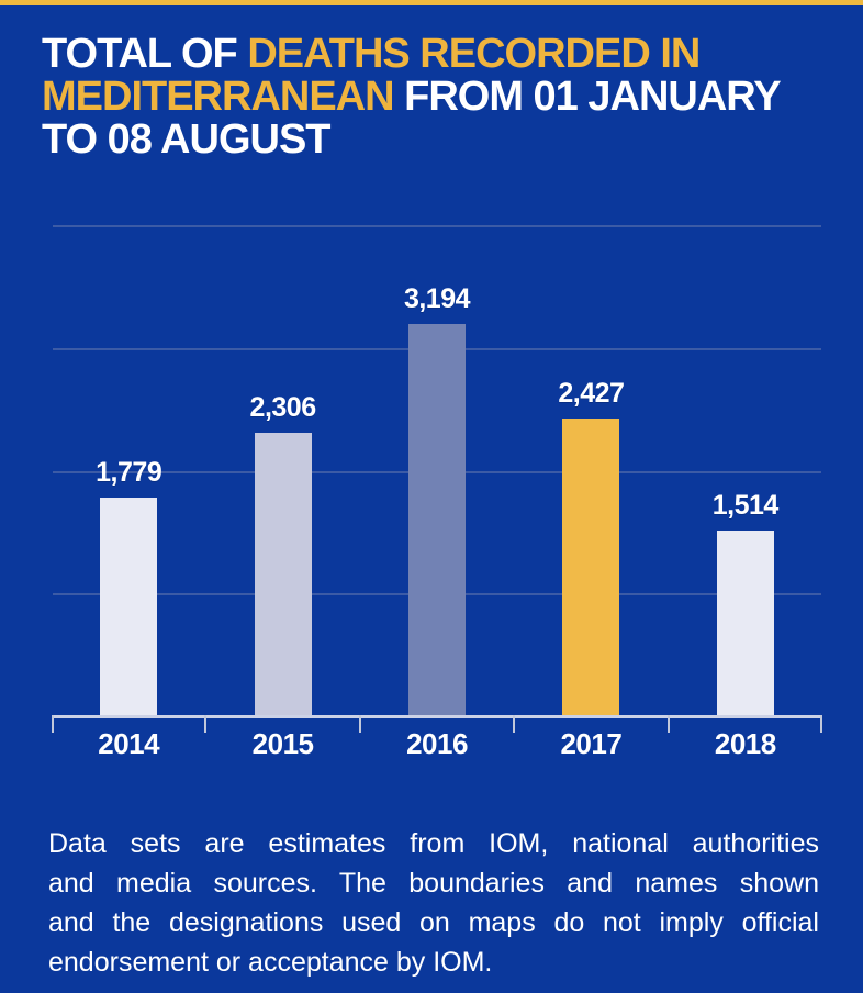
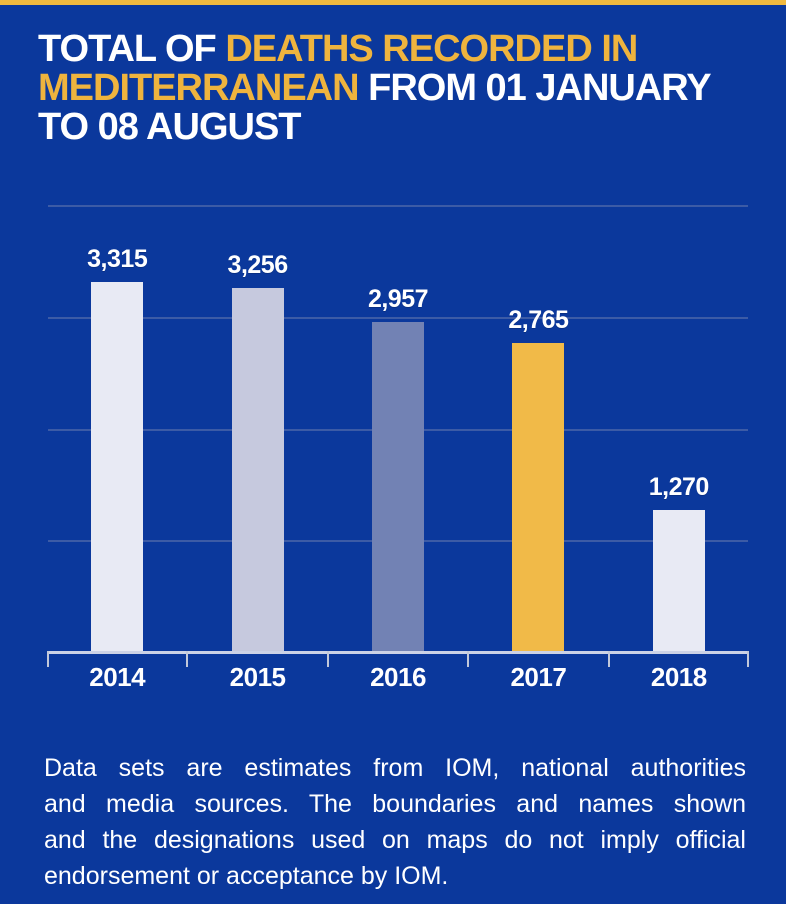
2014: 1,779 -> 3,315
2015: 2,306 -> 3,256
2016: 3,194 -> 2,957
2017: 2,427 -> 2,765
2018: 1,514 -> 1,270
